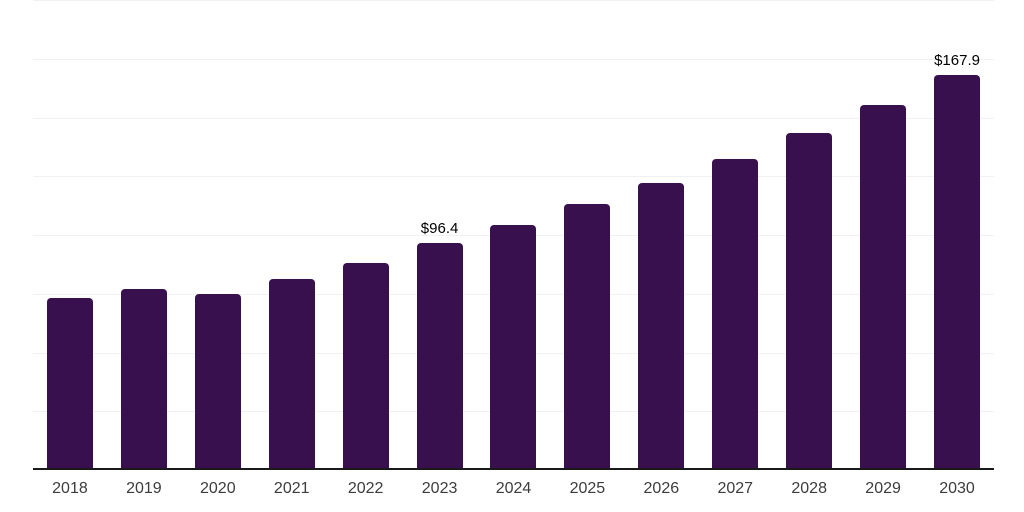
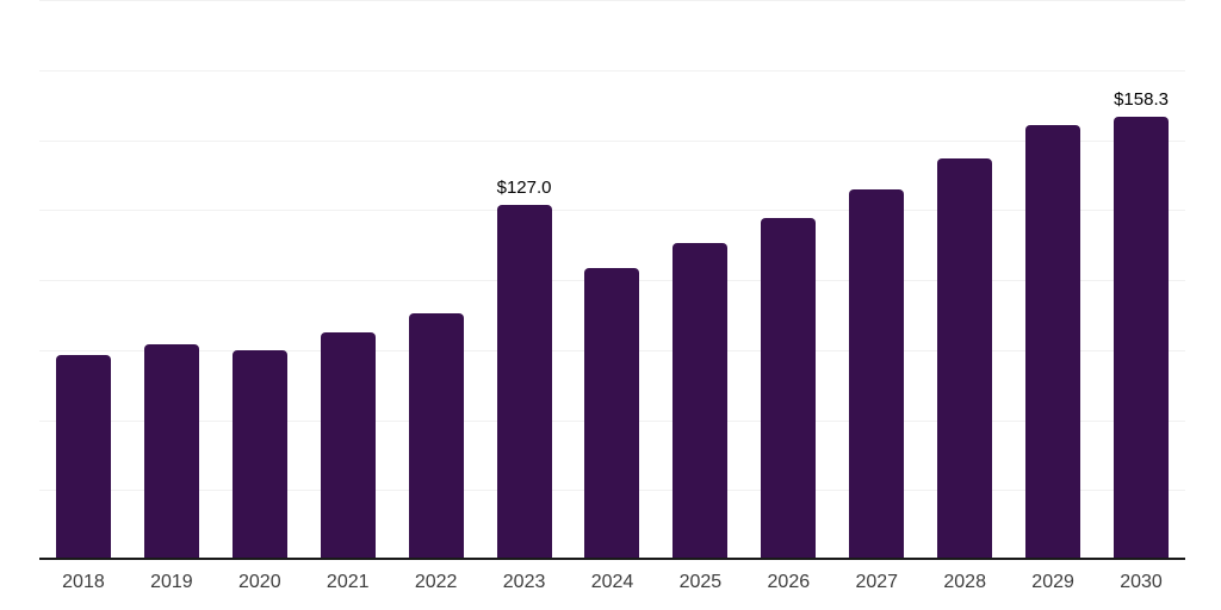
2023: $96.4 -> $127.0
2030: $167.9 -> $158.3
